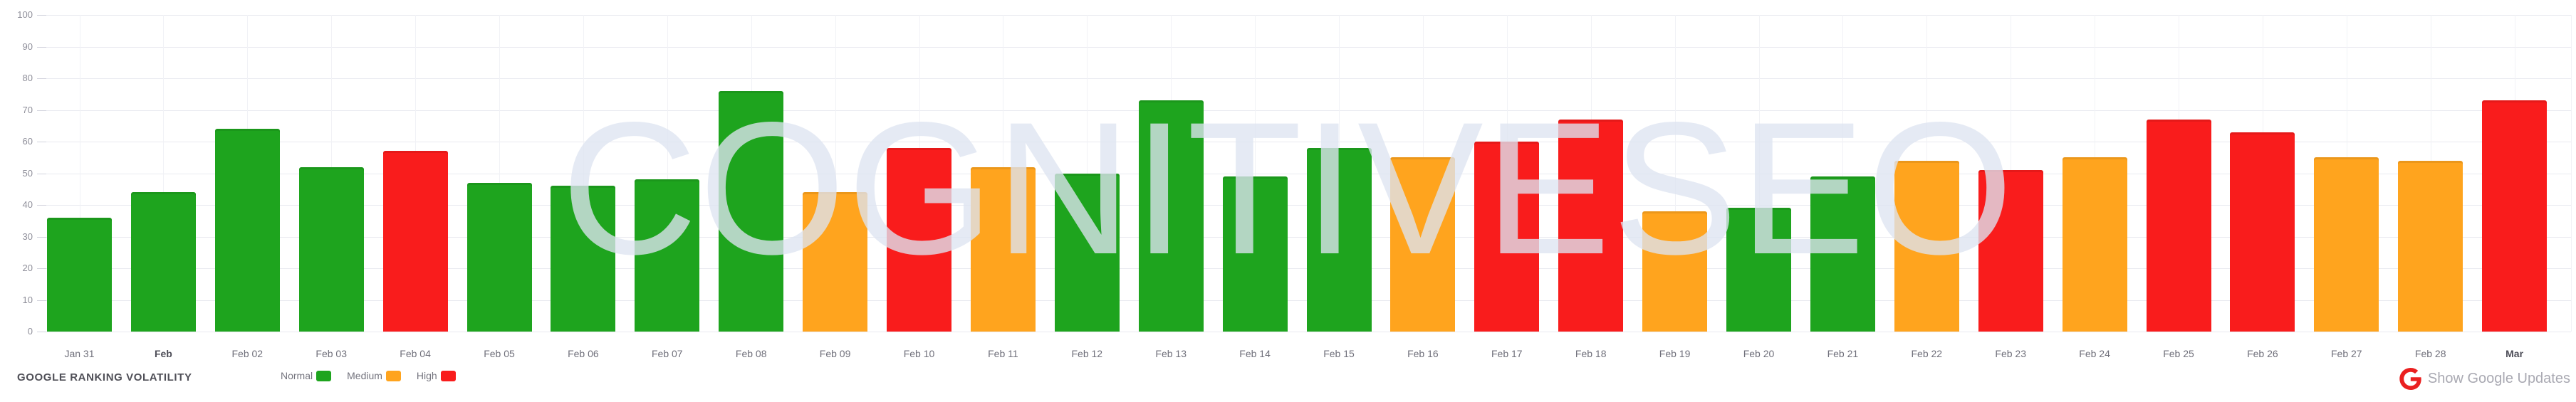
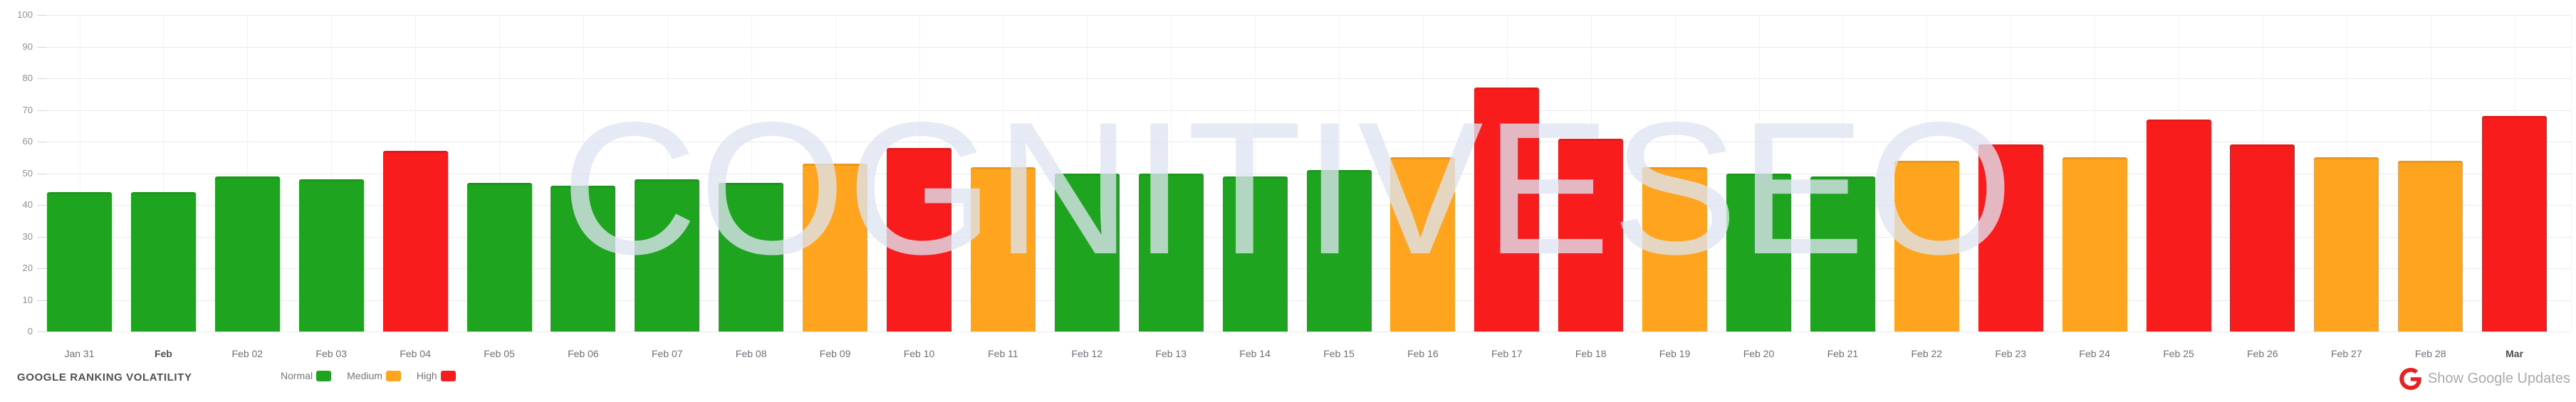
Jan 31: 36 -> 44
Feb 02: 64 -> 49
Feb 03: 52 -> 48
Feb 08: 76 -> 47
Feb 09: 44 -> 53
Feb 13: 73 -> 50
Feb 15: 58 -> 51
Feb 17: 60 -> 77
Feb 18: 67 -> 61
Feb 19: 38 -> 52
Feb 20: 39 -> 50
Feb 23: 51 -> 59
Feb 26: 63 -> 59
Mar: 73 -> 68
